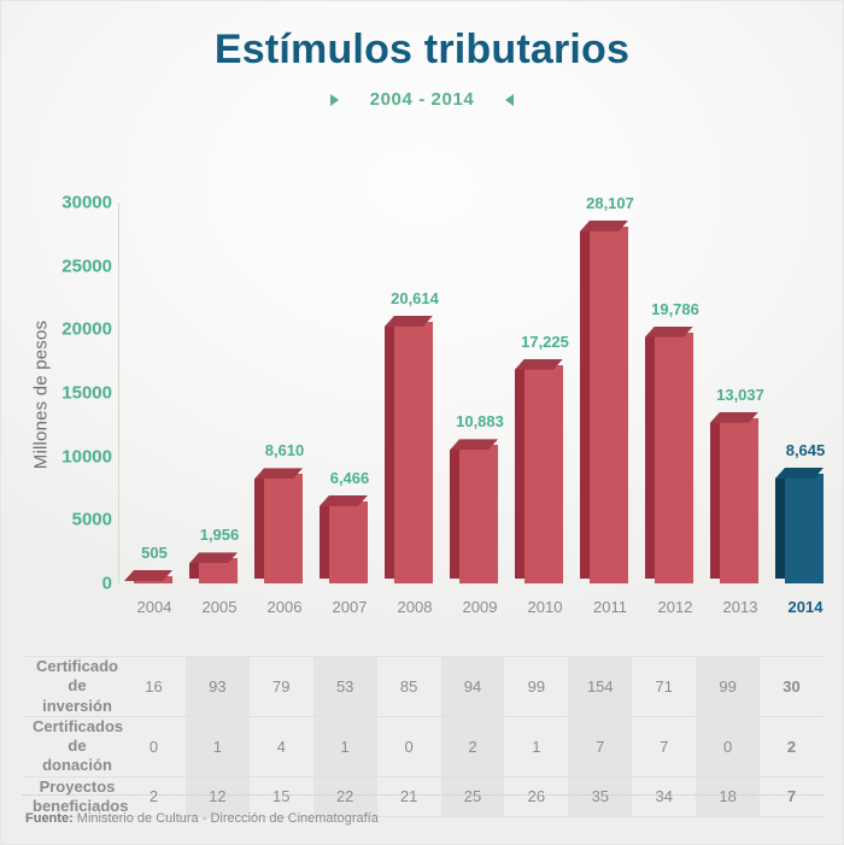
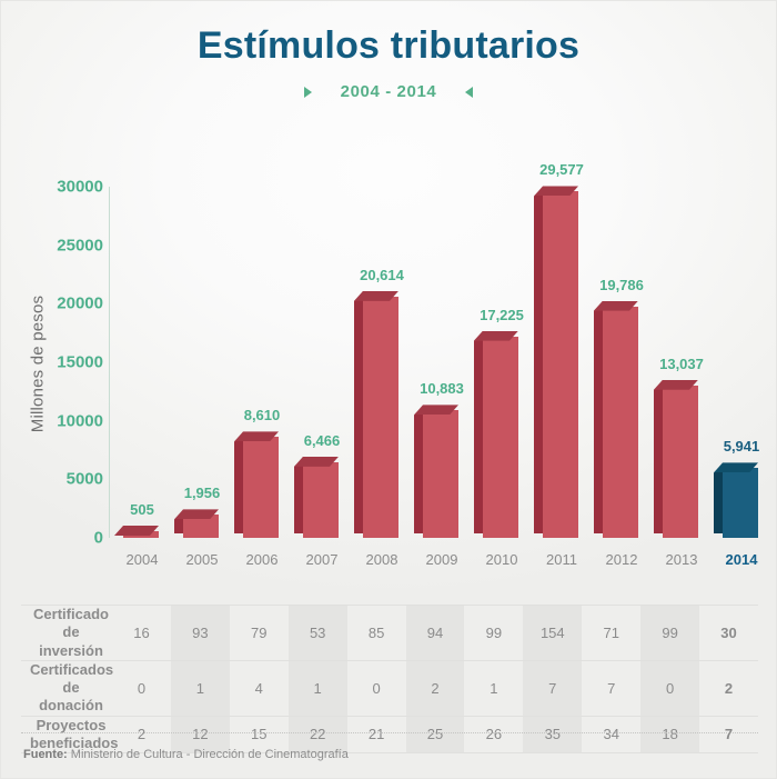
2011: 28,107 -> 29,577
2014: 8,645 -> 5,941
